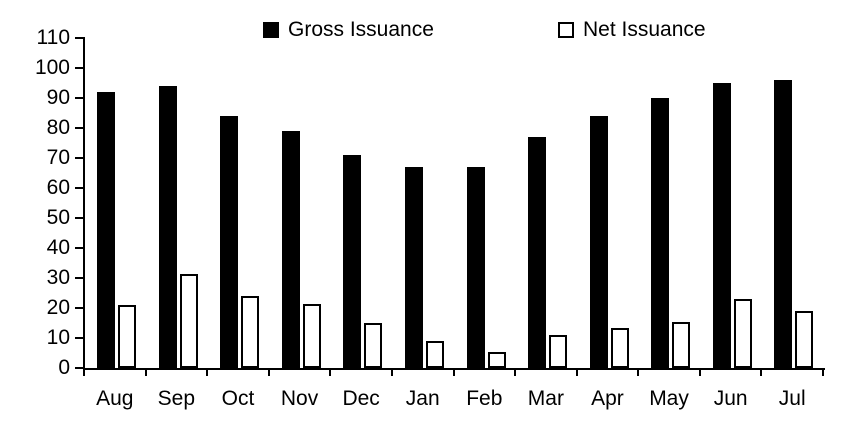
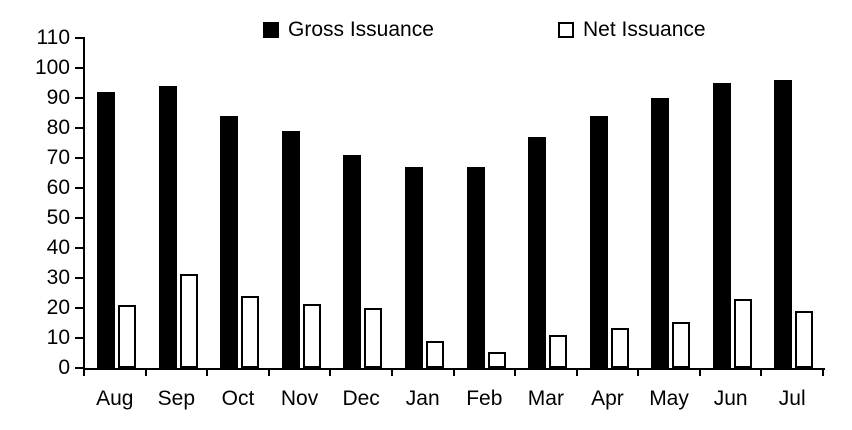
Net Issuance/Dec: 15 -> 20
